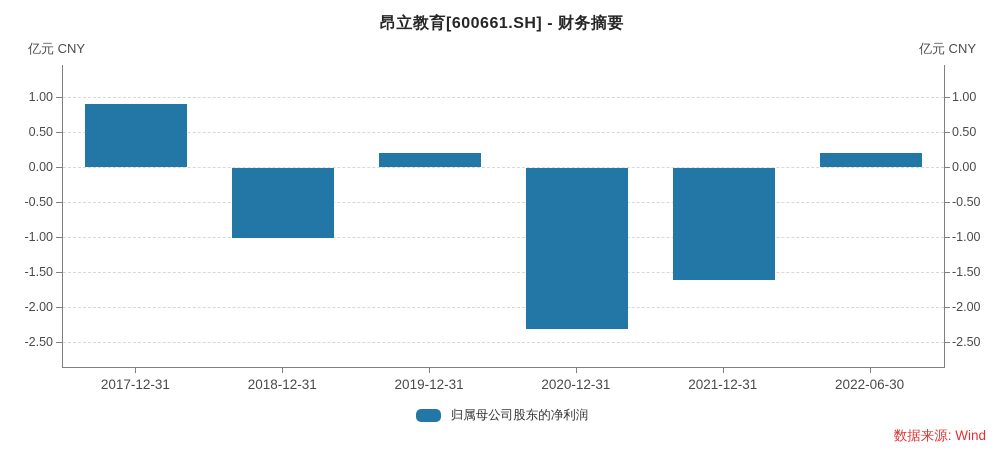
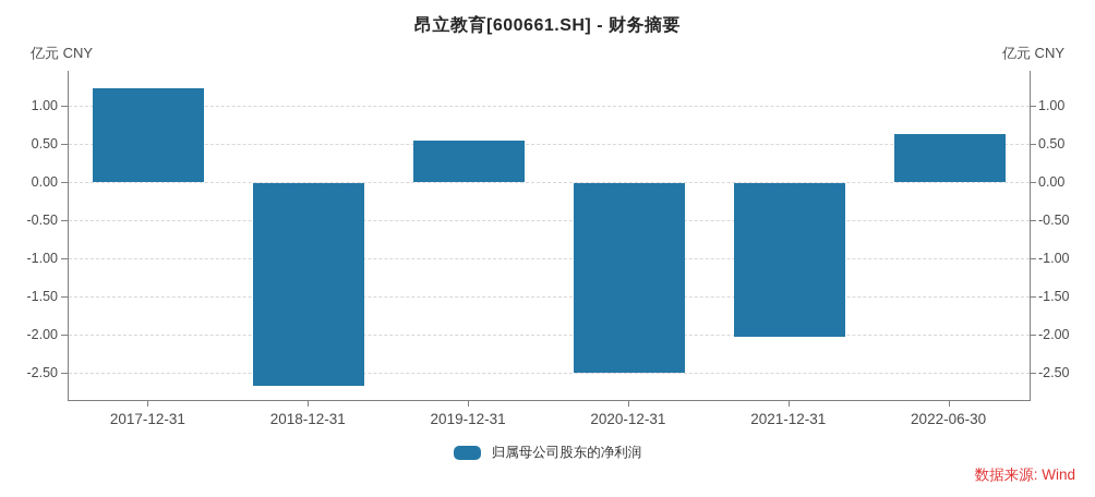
2017-12-31: 0.9 -> 1.2
2018-12-31: -1.0 -> -2.7
2019-12-31: 0.2 -> 0.5
2020-12-31: -2.3 -> -2.5
2021-12-31: -1.6 -> -2.0
2022-06-30: 0.2 -> 0.6
